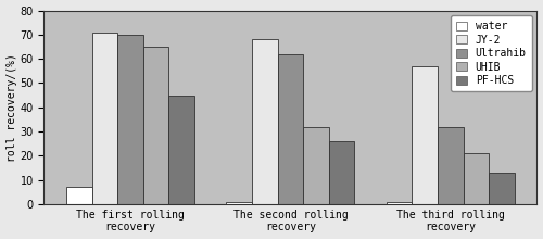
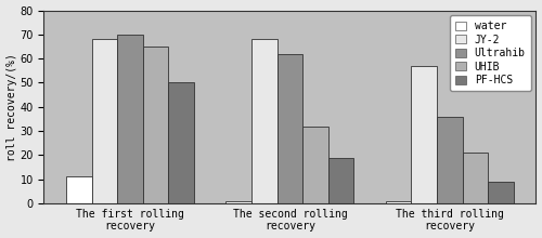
water/The first rolling recovery: 7 -> 11
JY-2/The first rolling recovery: 71 -> 68
PF-HCS/The first rolling recovery: 45 -> 50
PF-HCS/The second rolling recovery: 26 -> 19
Ultrahib/The third rolling recovery: 32 -> 36
PF-HCS/The third rolling recovery: 13 -> 9
